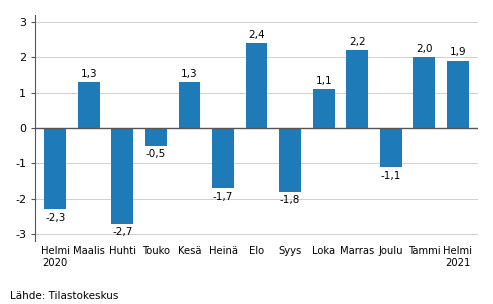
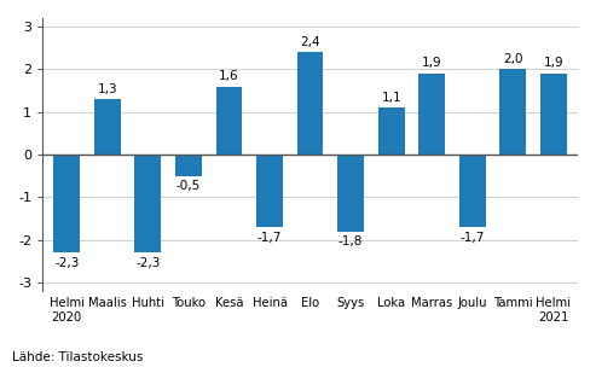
Huhti: -2,7 -> -2,3
Kesä: 1,3 -> 1,6
Marras: 2,2 -> 1,9
Joulu: -1,1 -> -1,7
